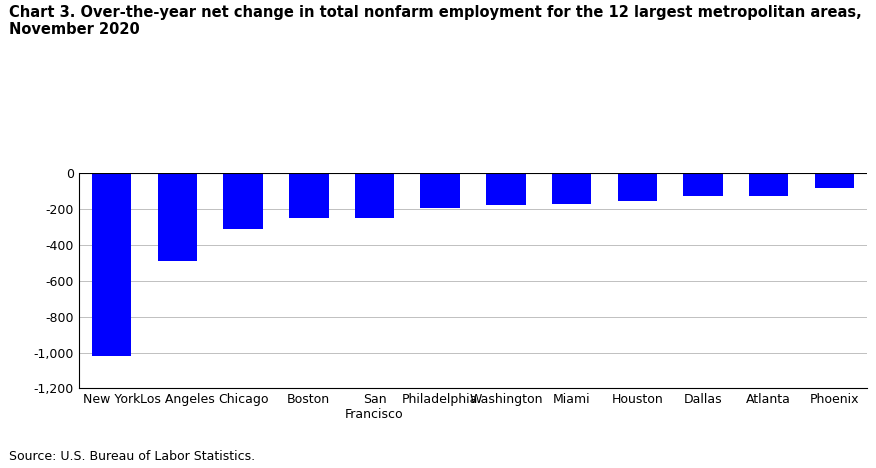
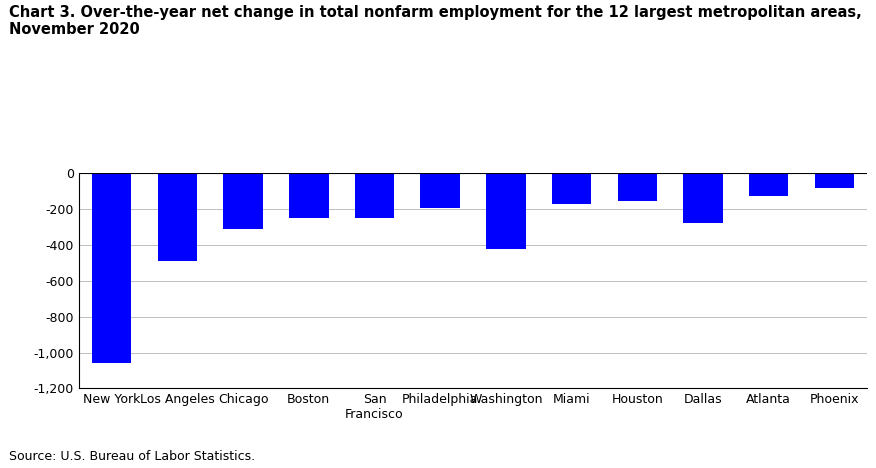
New York: -1,020 -> -1,060
Washington: -180 -> -420
Dallas: -130 -> -280
